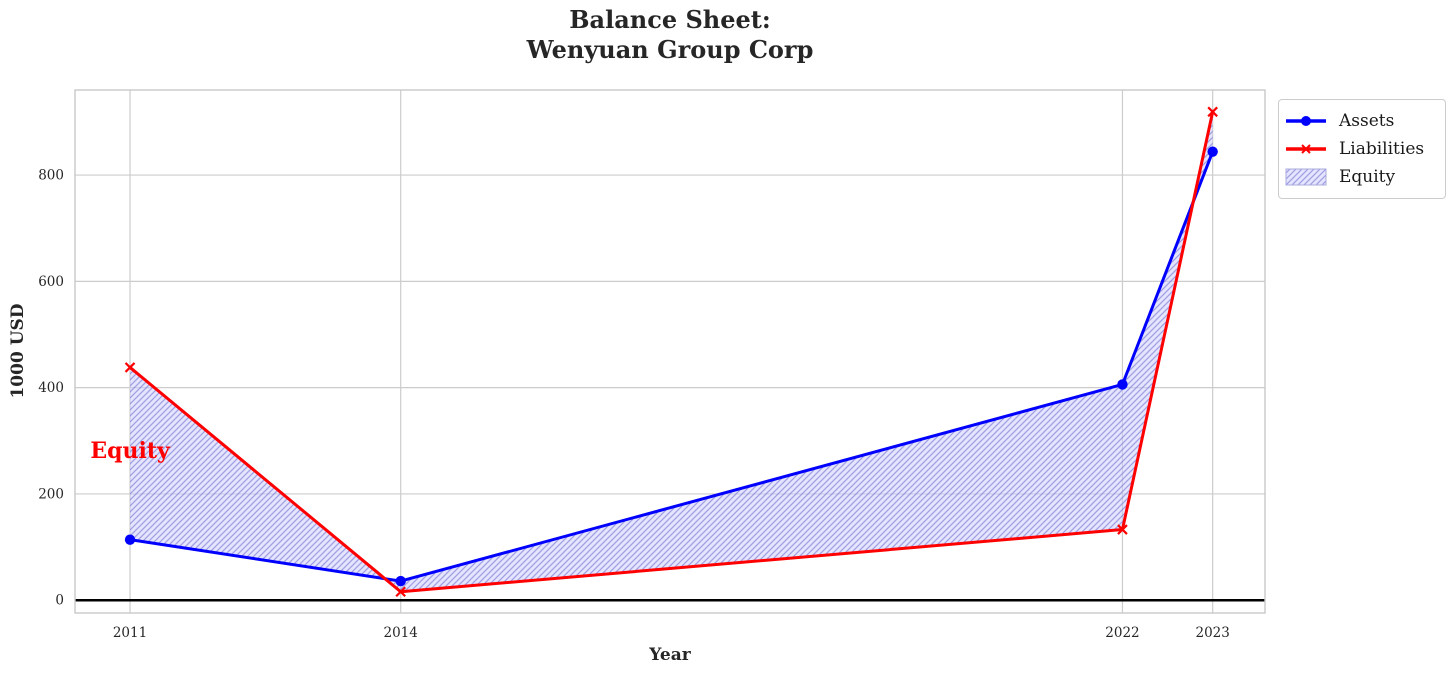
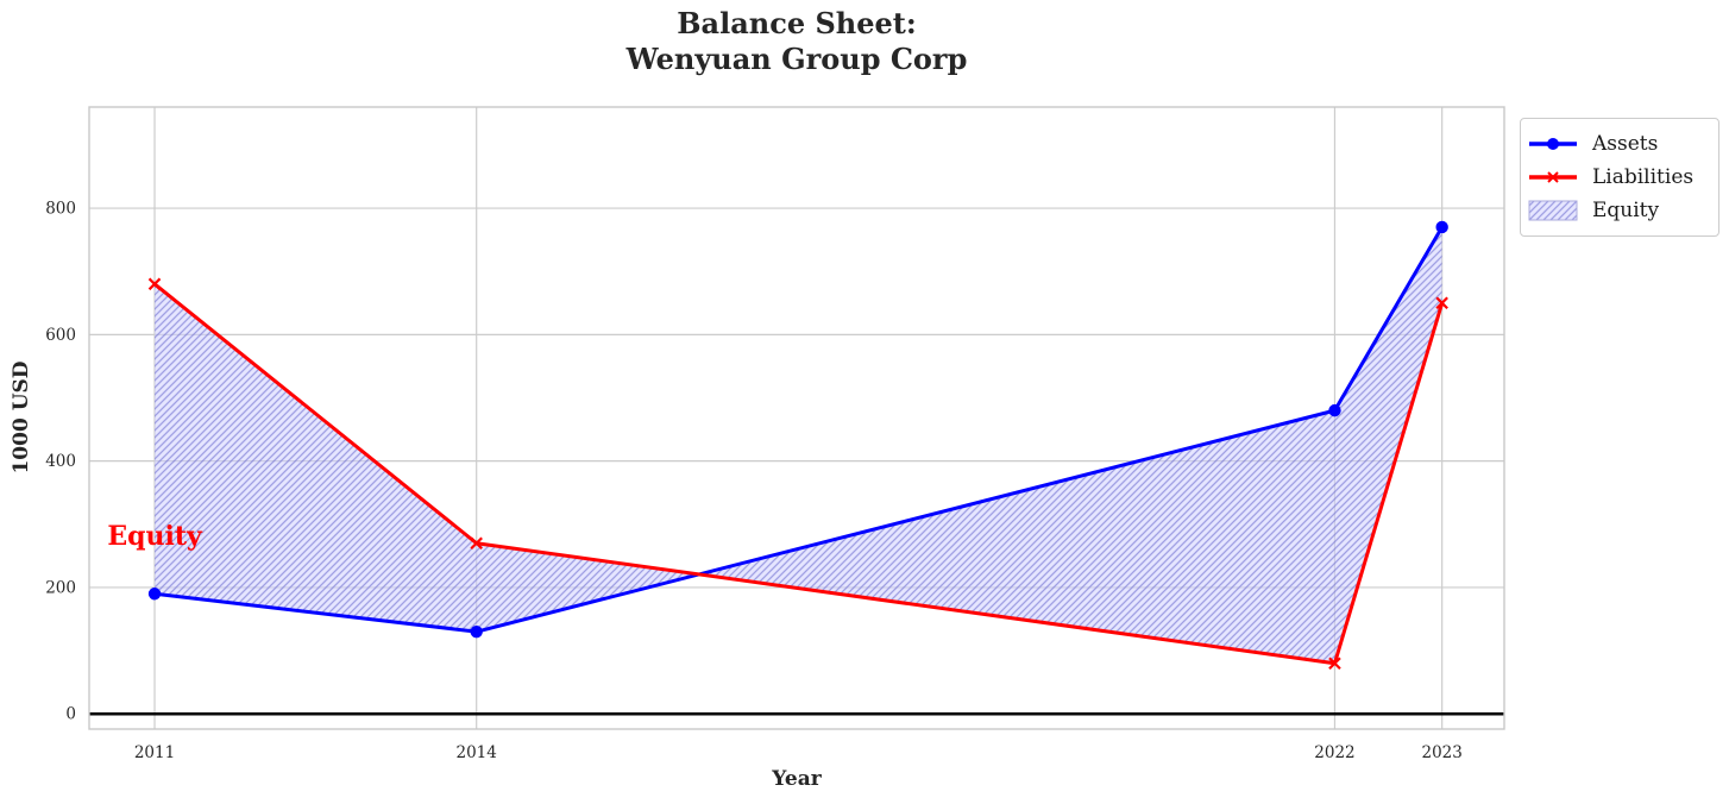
Assets/2011: 110 -> 190
Liabilities/2011: 440 -> 680
Assets/2014: 40 -> 130
Liabilities/2014: 20 -> 270
Assets/2022: 410 -> 480
Liabilities/2022: 130 -> 80
Assets/2023: 840 -> 770
Liabilities/2023: 920 -> 650
